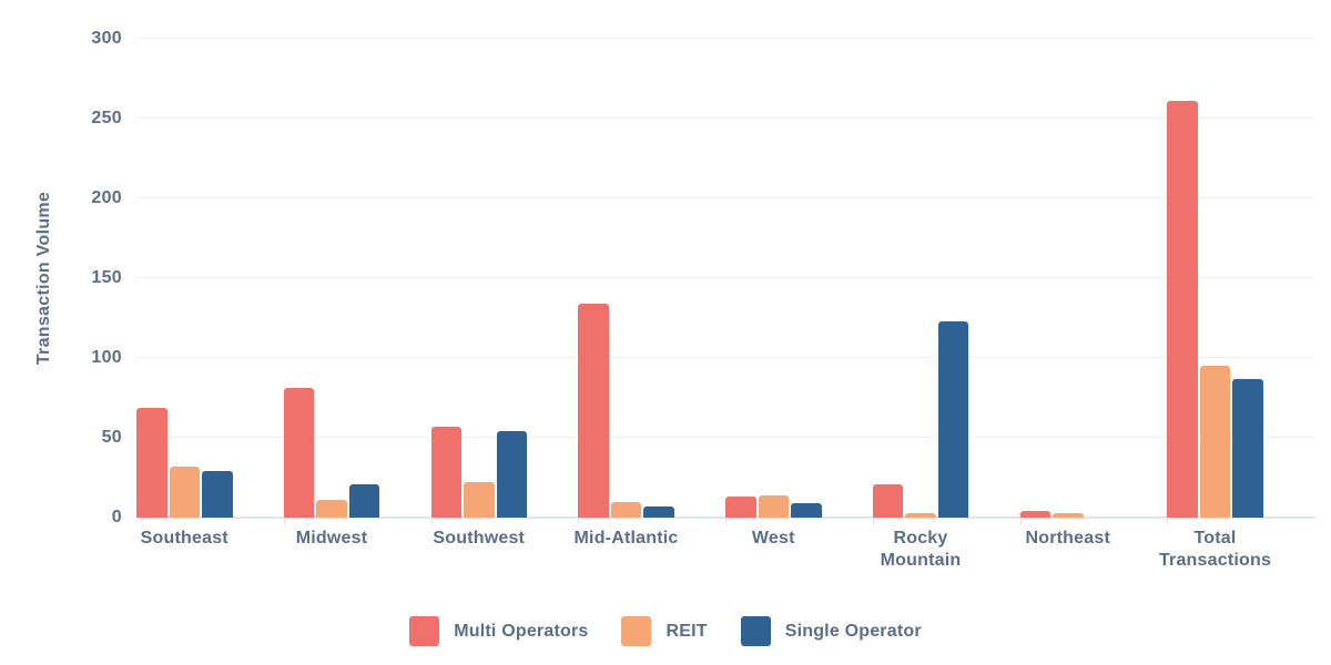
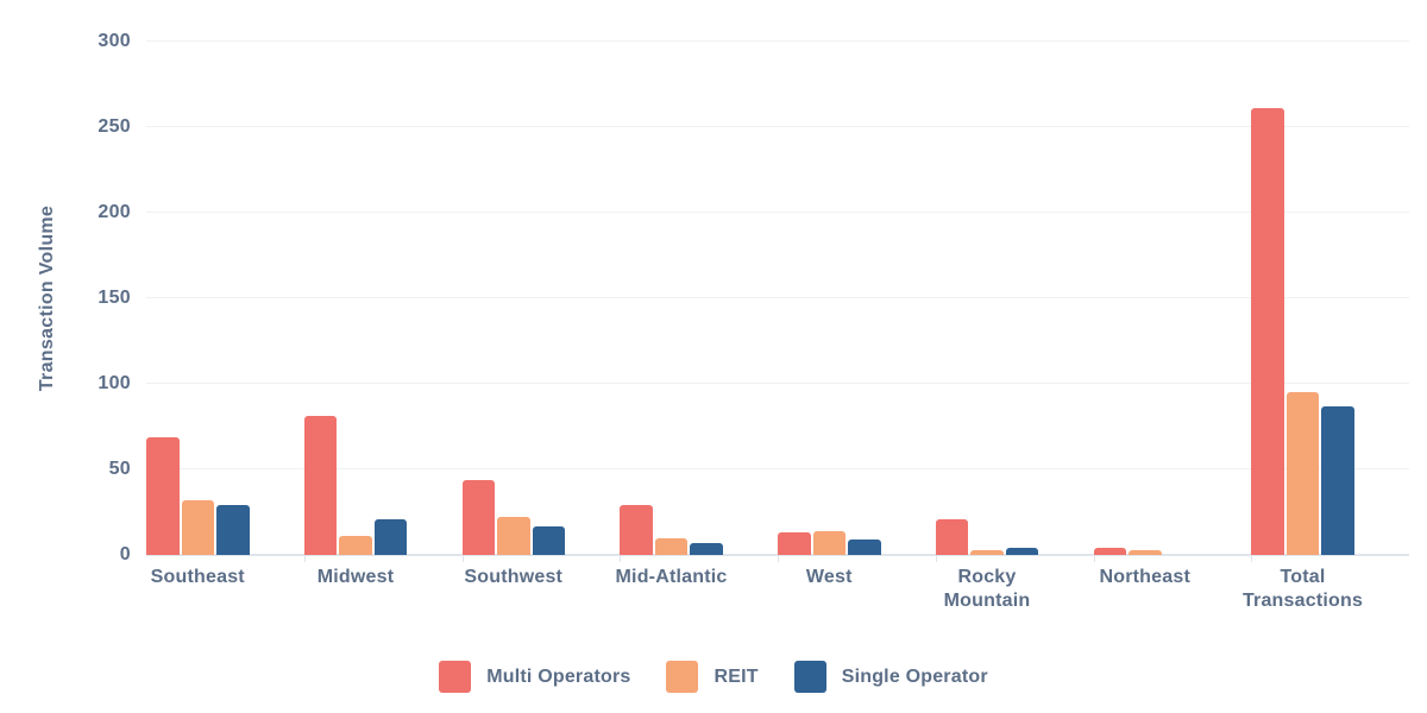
Multi Operators/Southwest: 57 -> 44
Single Operator/Southwest: 54 -> 17
Multi Operators/Mid-Atlantic: 134 -> 29
Single Operator/Rocky Mountain: 123 -> 4
